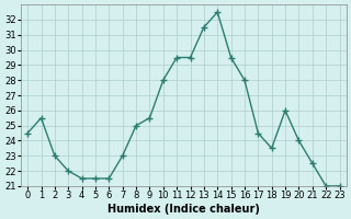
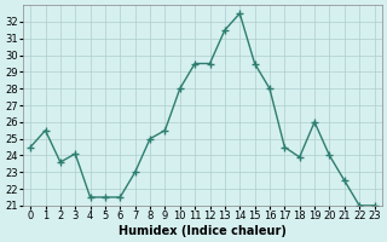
2: 23.0 -> 23.6
3: 22.0 -> 24.1
18: 23.5 -> 23.9
